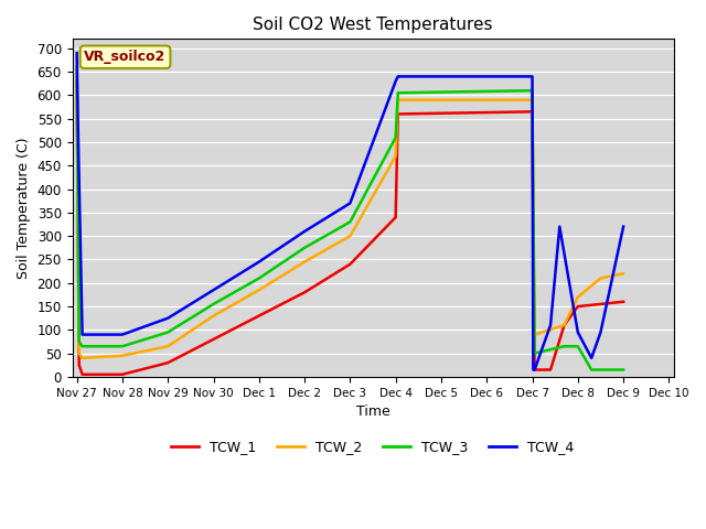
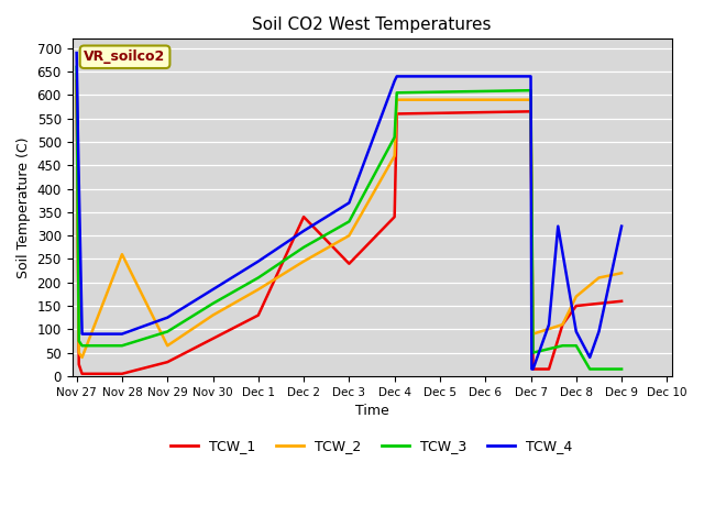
TCW_2/Nov 28: 45 -> 260
TCW_1/Dec 2: 180 -> 340
